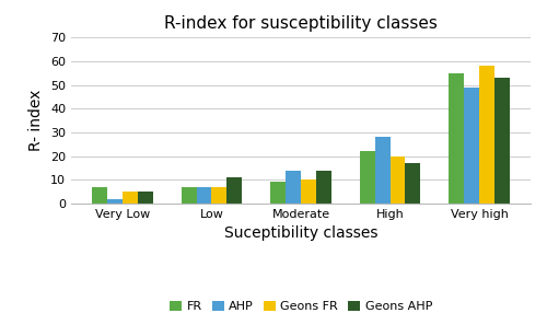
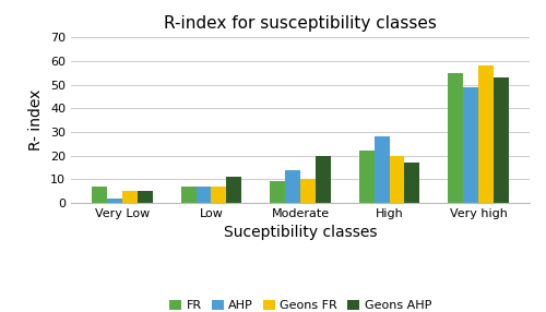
Geons AHP/Moderate: 14 -> 20
